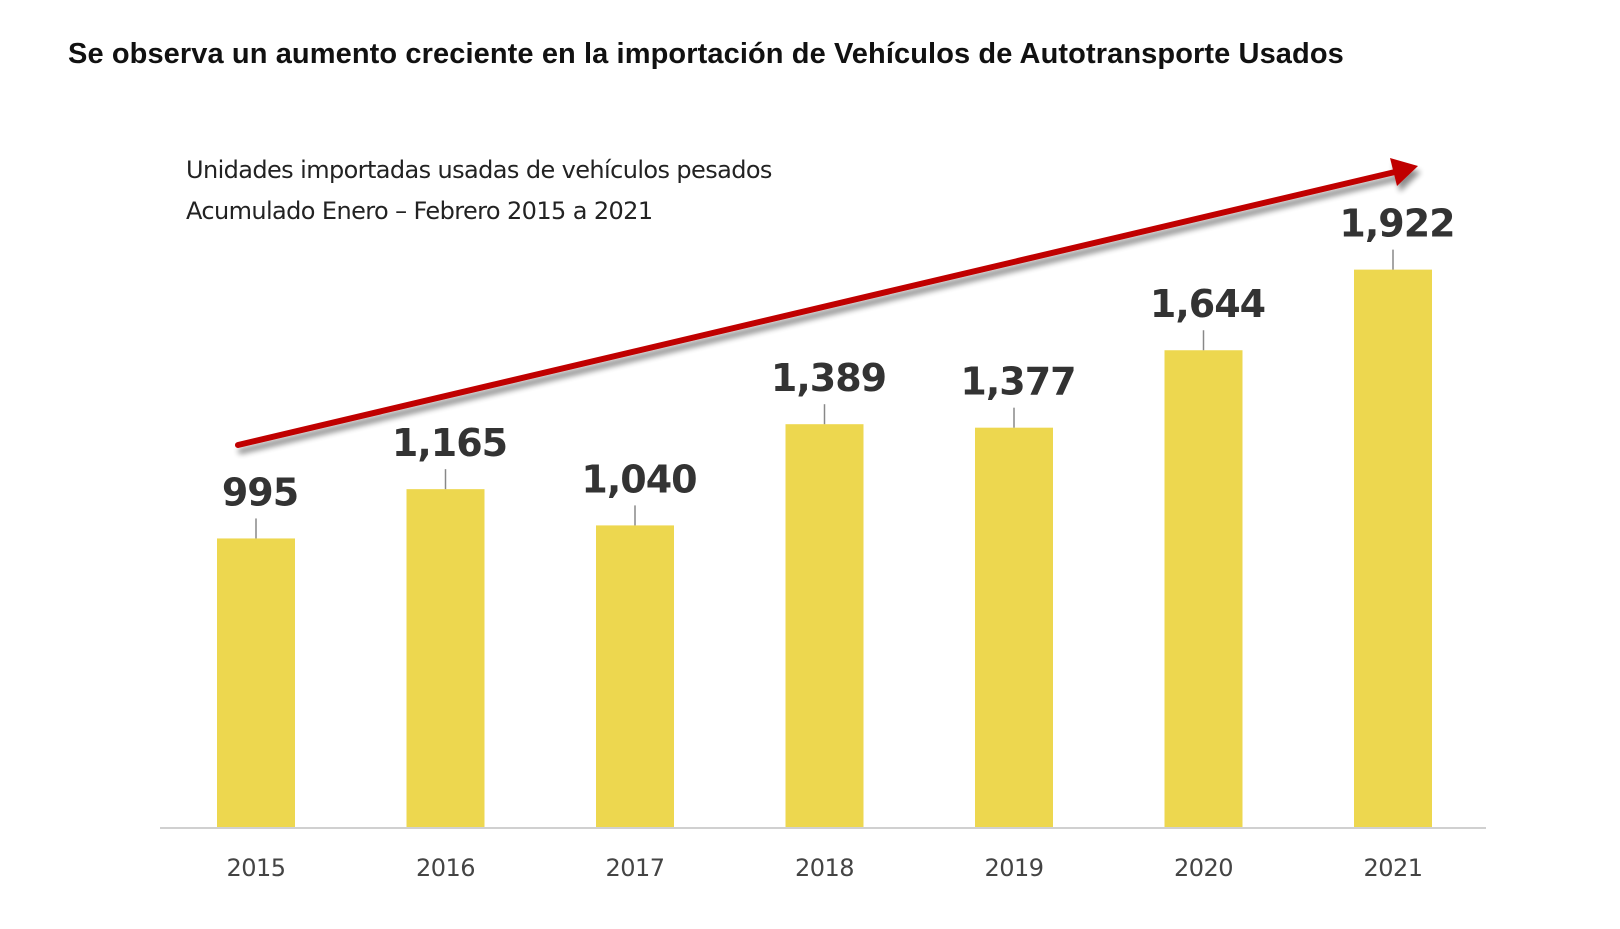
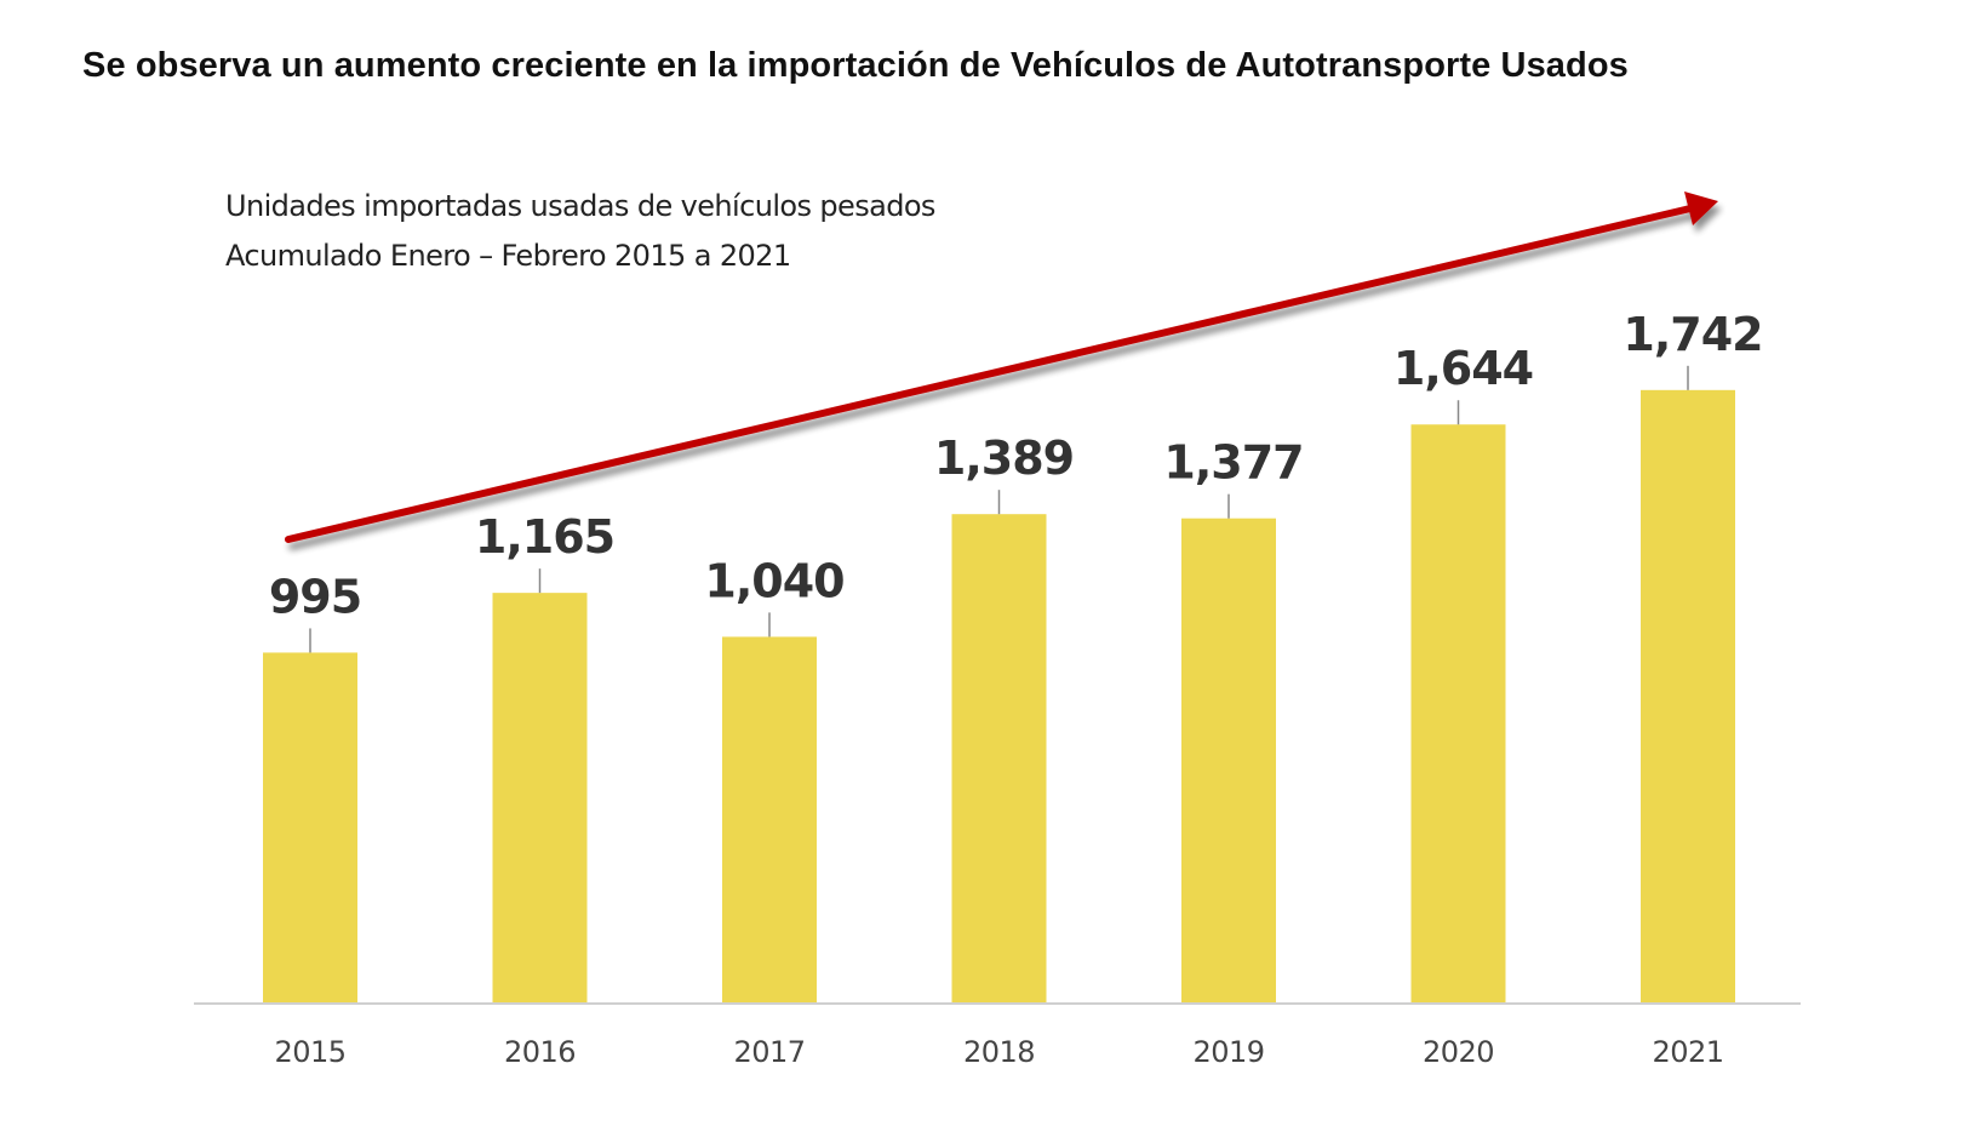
2021: 1,922 -> 1,742
